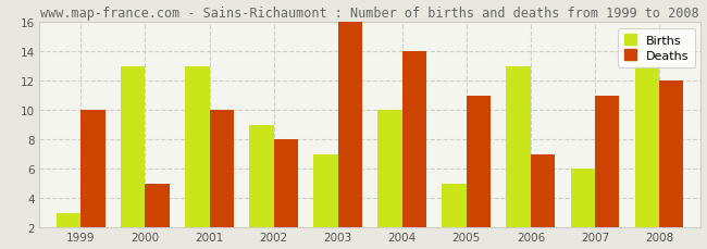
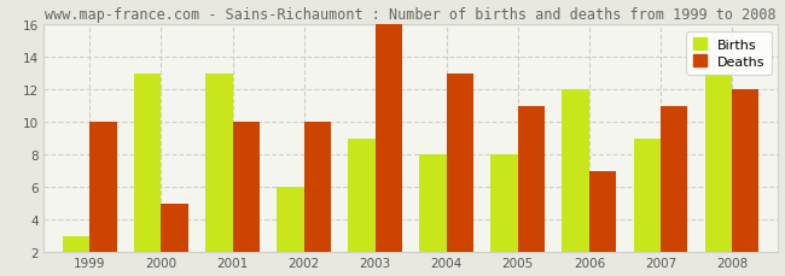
Births/2002: 9 -> 6
Deaths/2002: 8 -> 10
Births/2003: 7 -> 9
Births/2004: 10 -> 8
Deaths/2004: 14 -> 13
Births/2005: 5 -> 8
Births/2006: 13 -> 12
Births/2007: 6 -> 9
